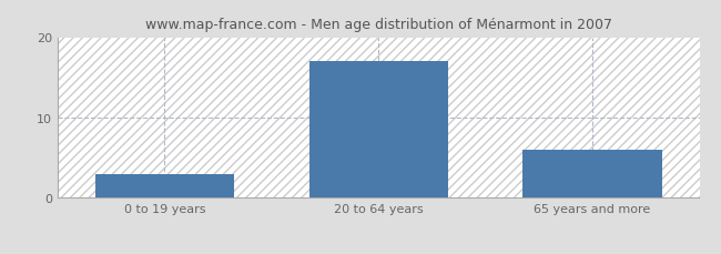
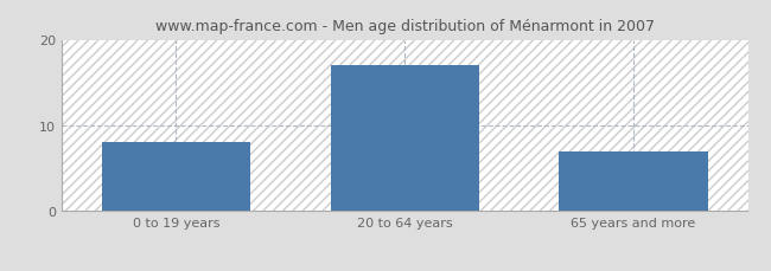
0 to 19 years: 3 -> 8
65 years and more: 6 -> 7
